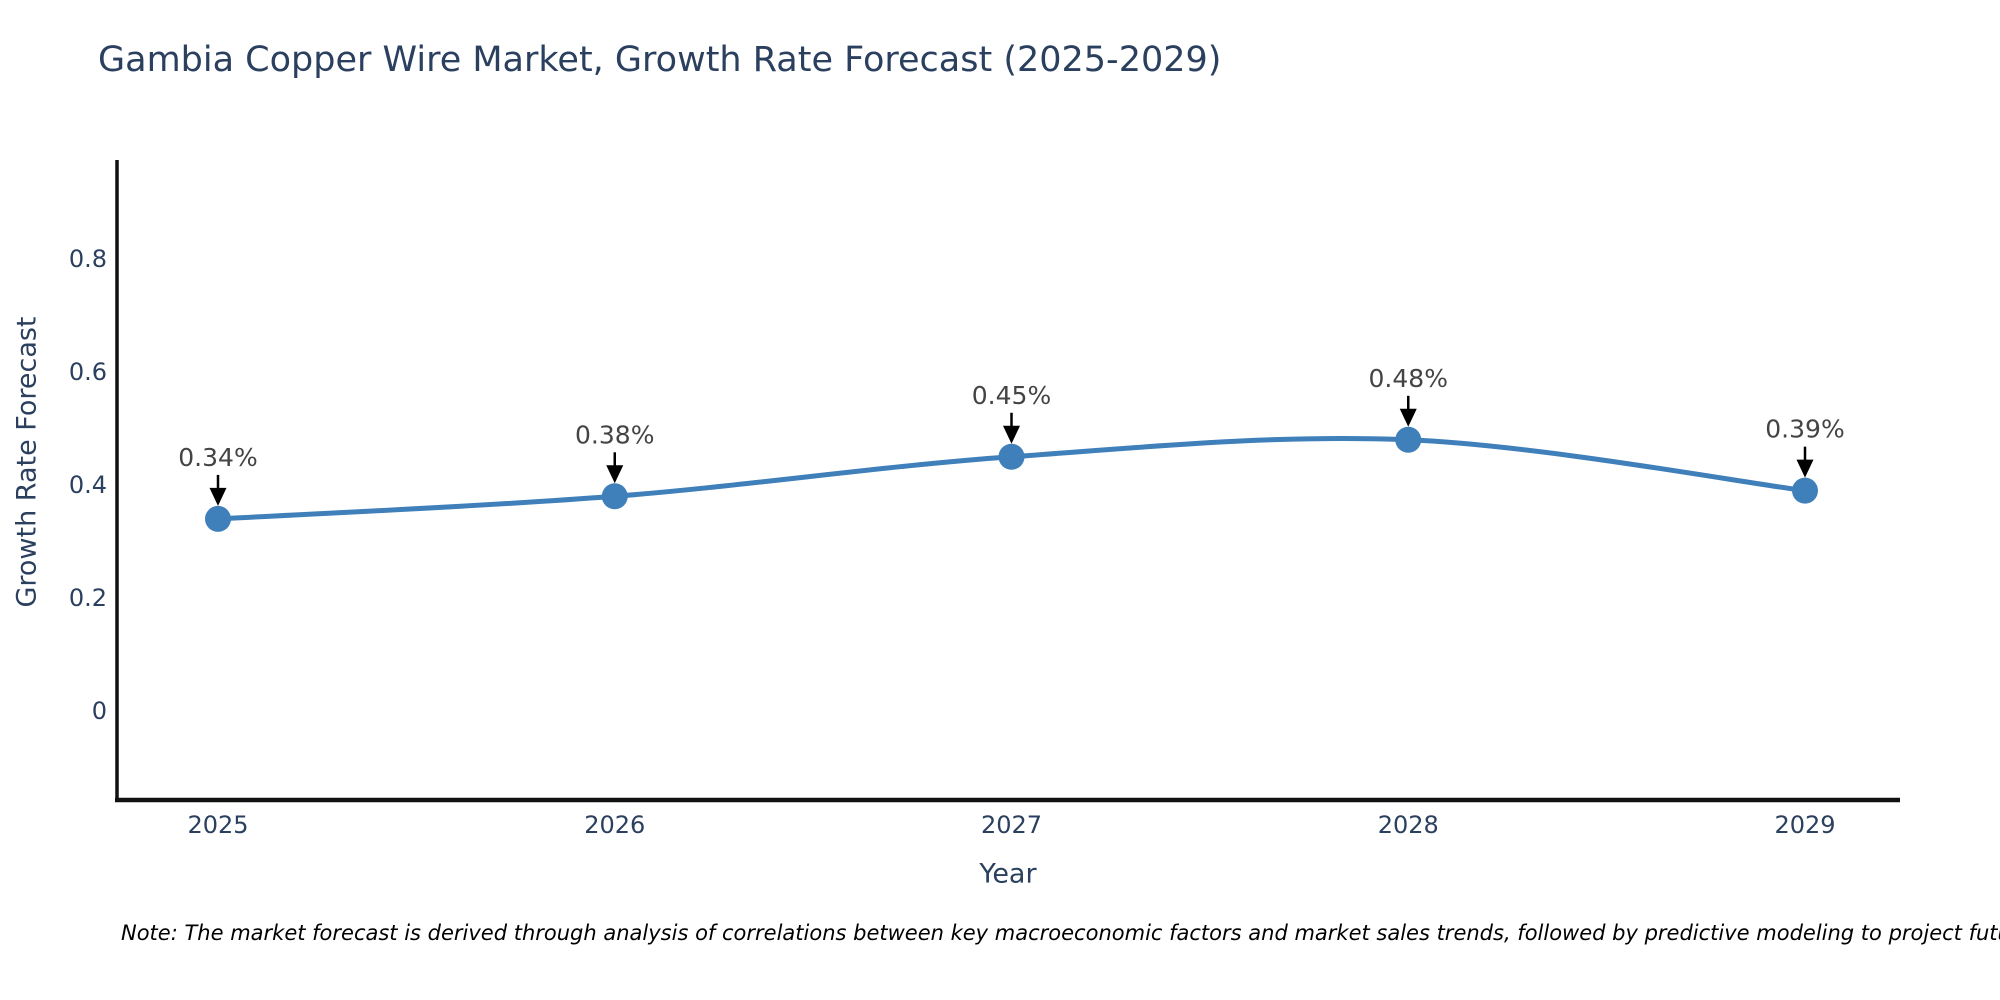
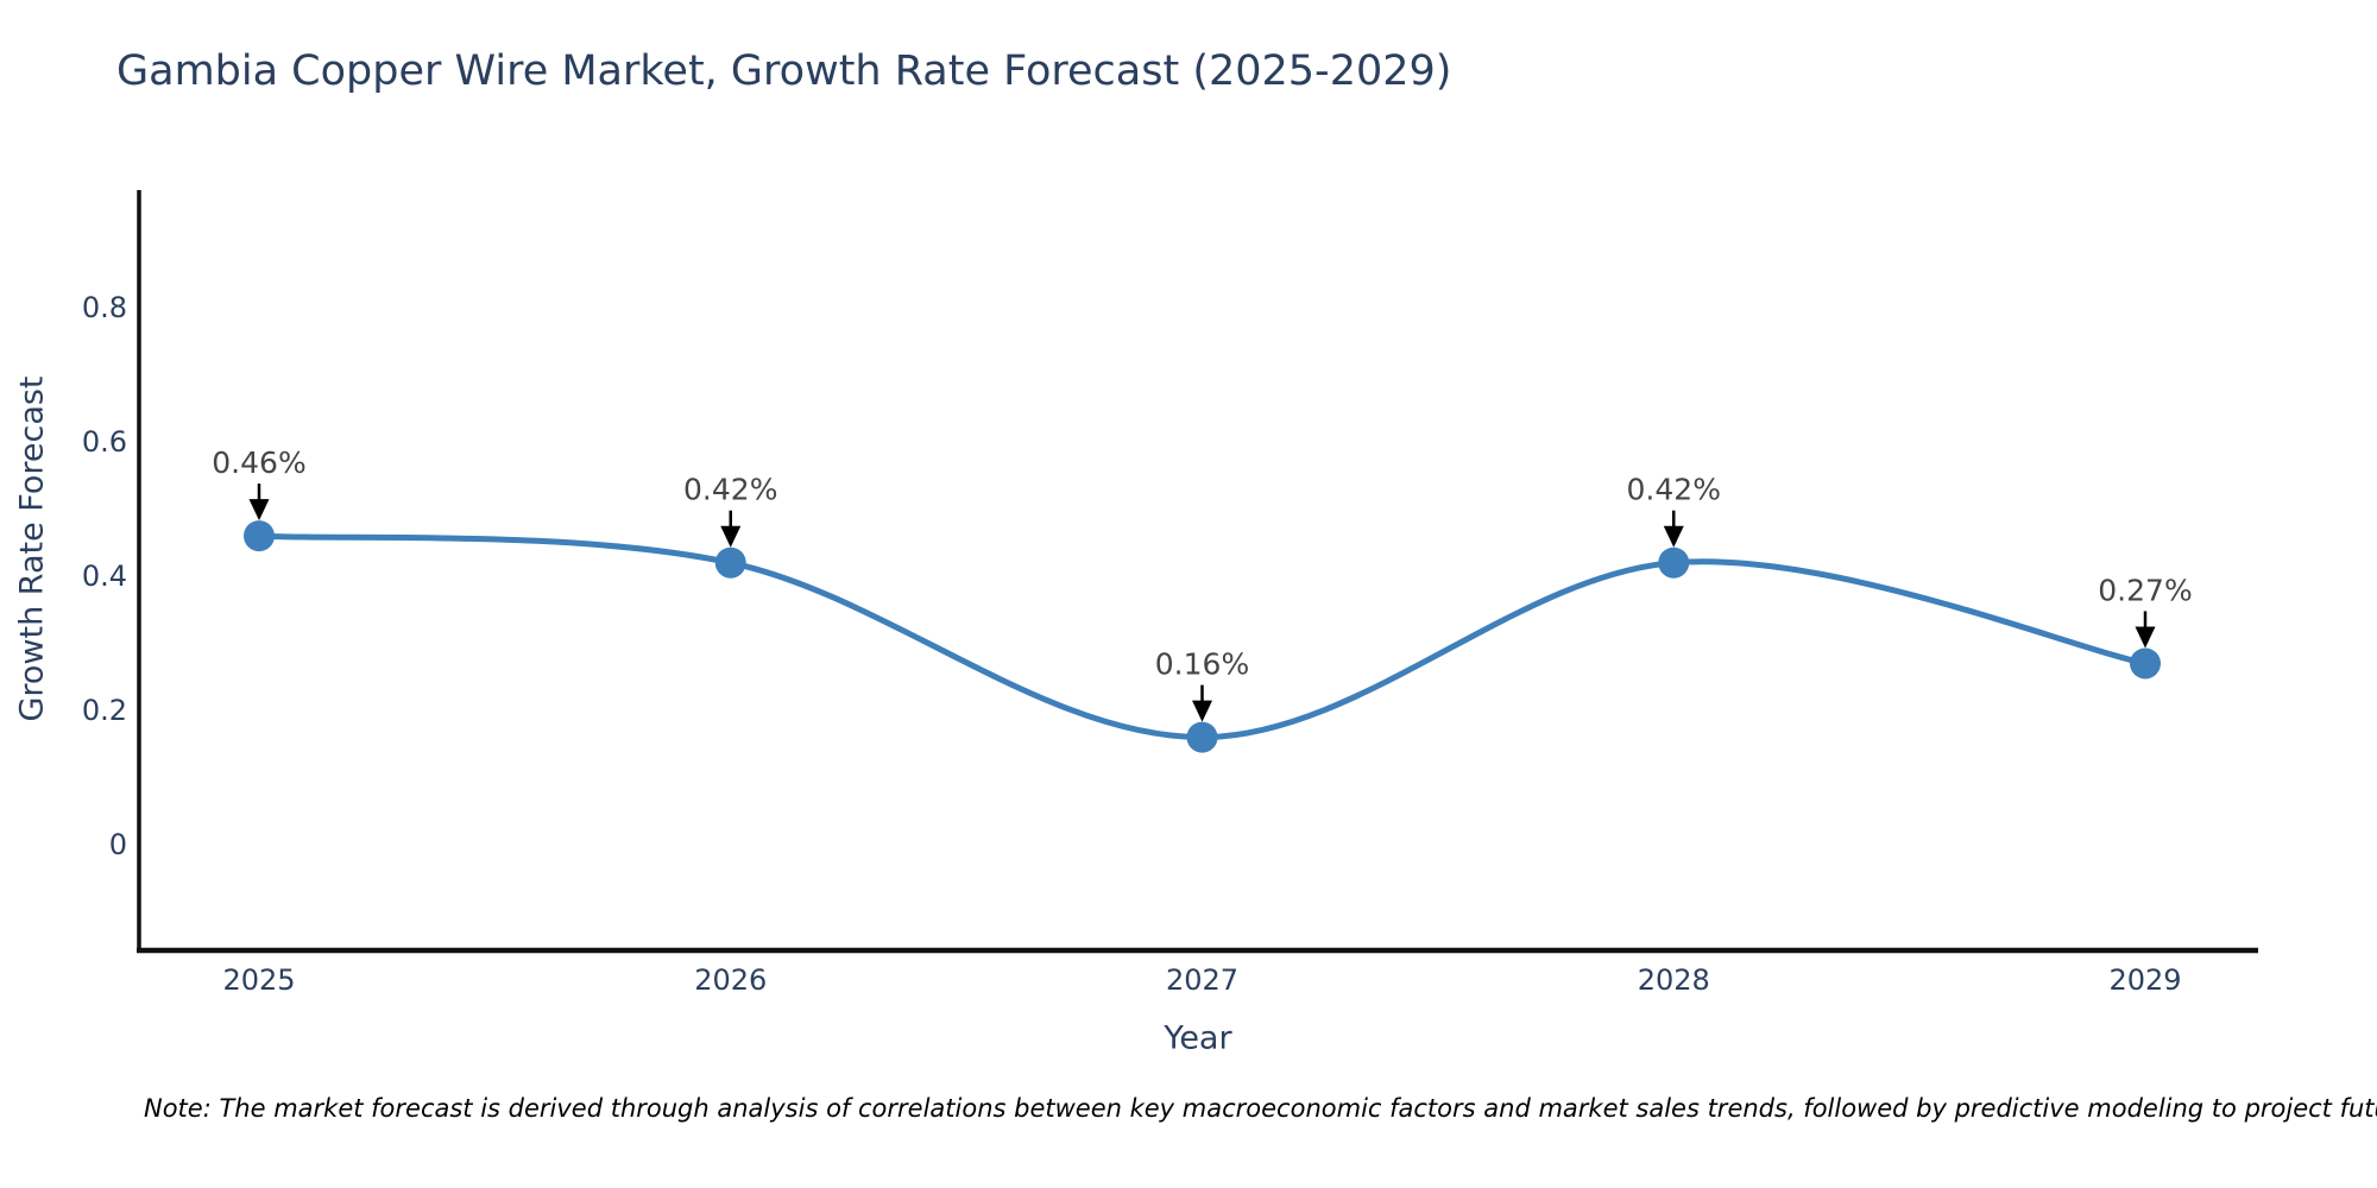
2025: 0.34% -> 0.46%
2026: 0.38% -> 0.42%
2027: 0.45% -> 0.16%
2028: 0.48% -> 0.42%
2029: 0.39% -> 0.27%
